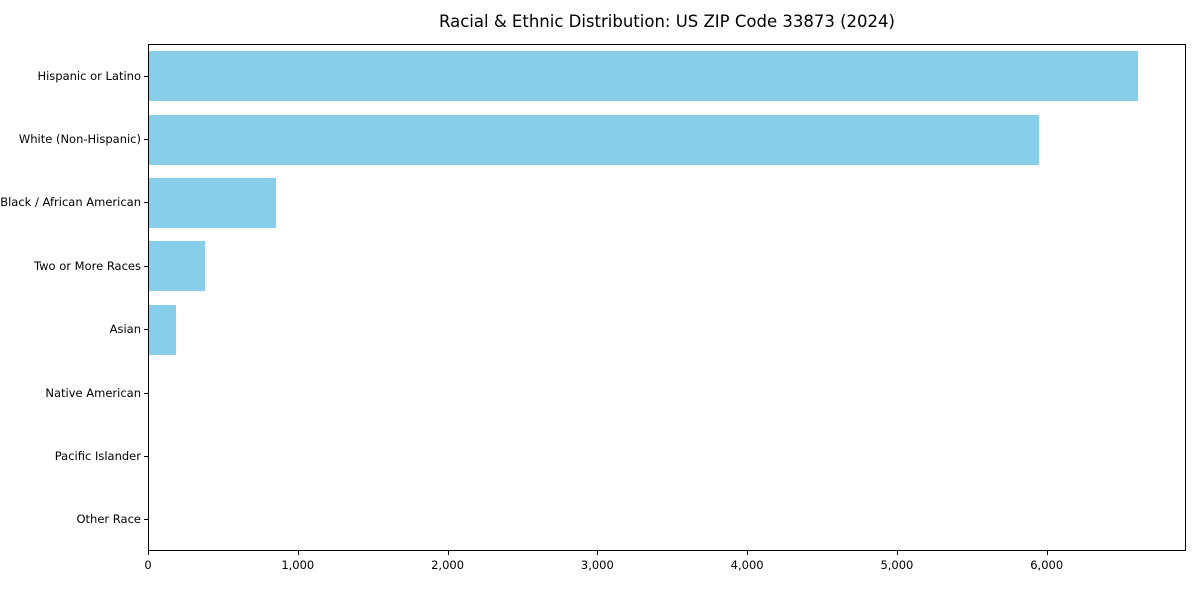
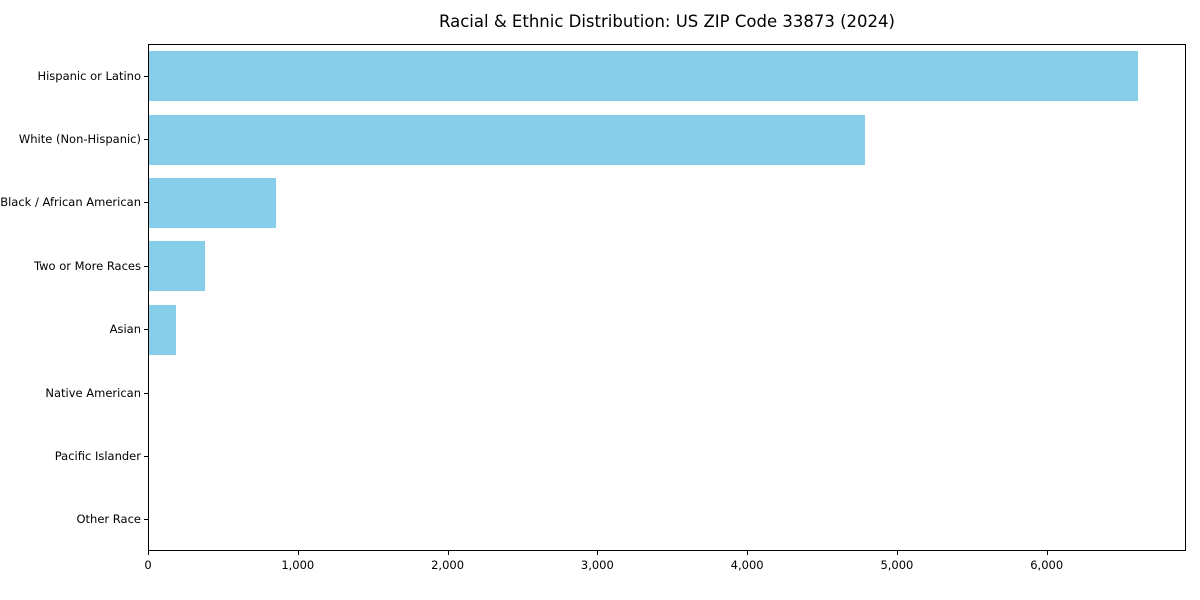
White (Non-Hispanic): 5940 -> 4780
